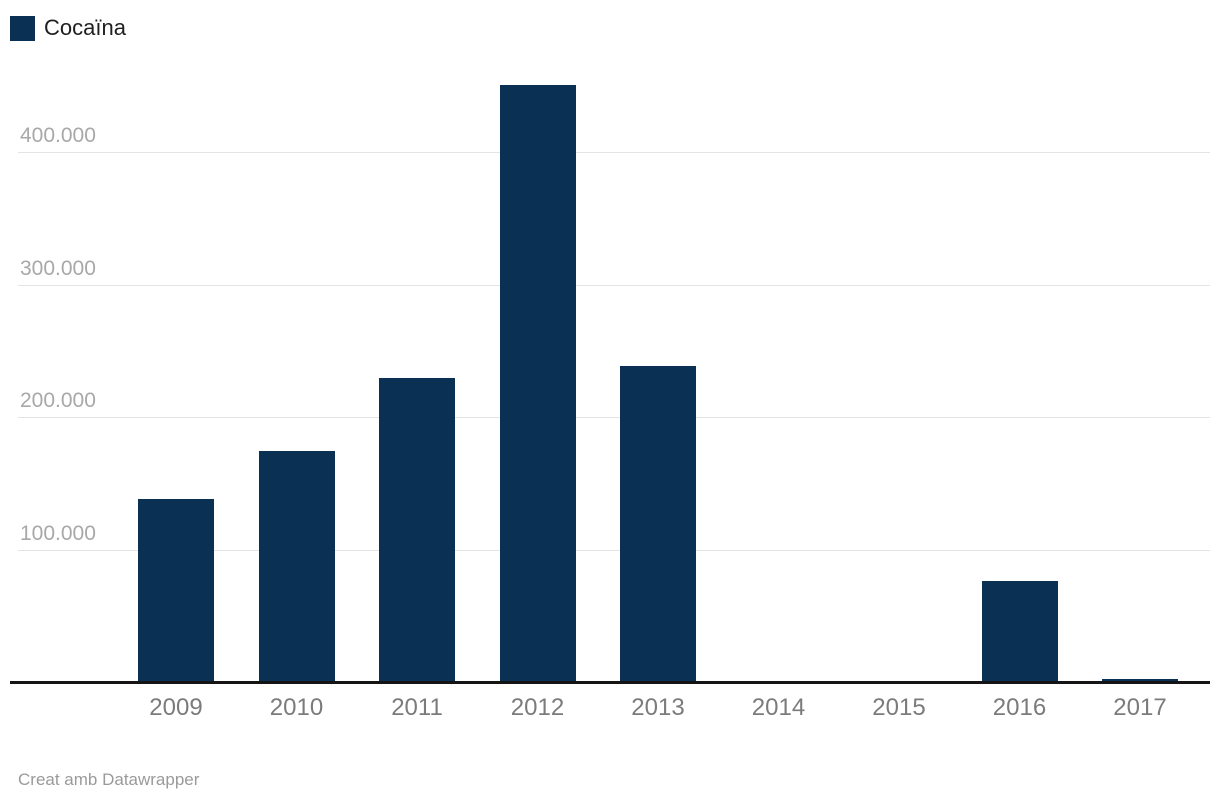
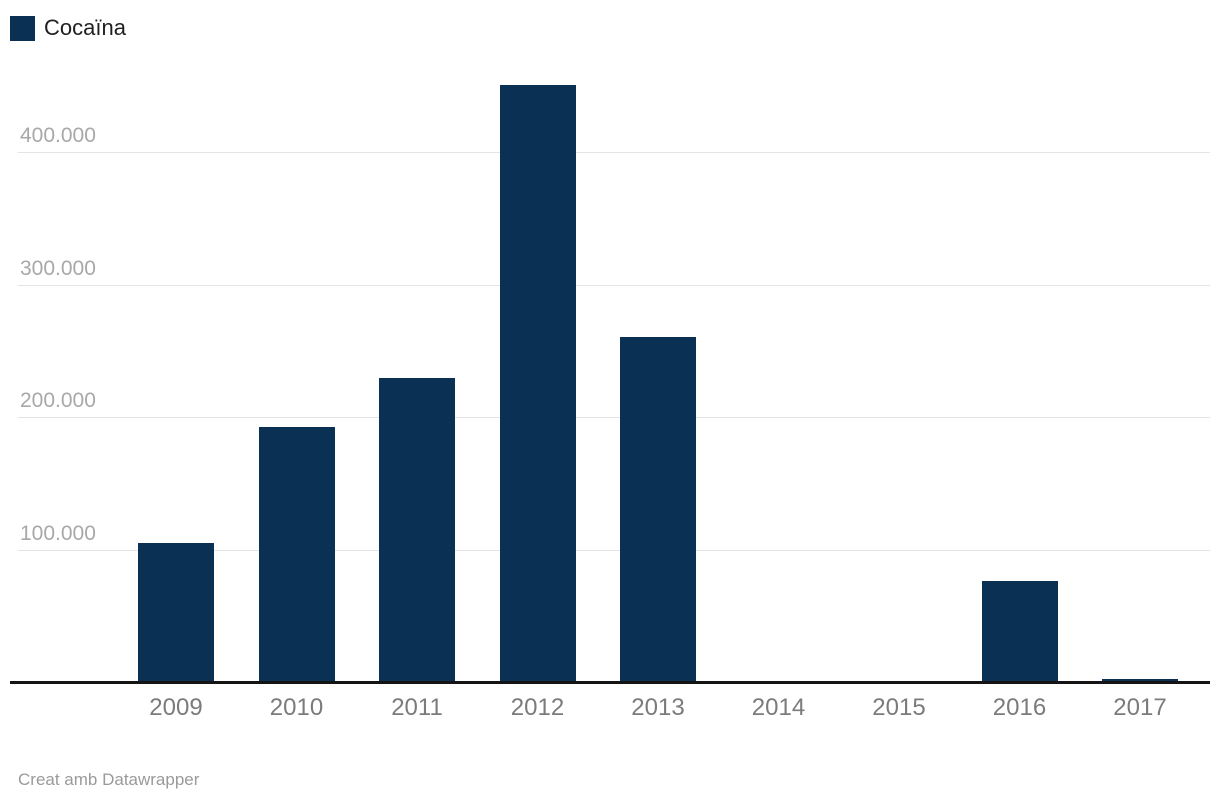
2009: 139000 -> 106000
2010: 175000 -> 193000
2013: 239000 -> 261000
